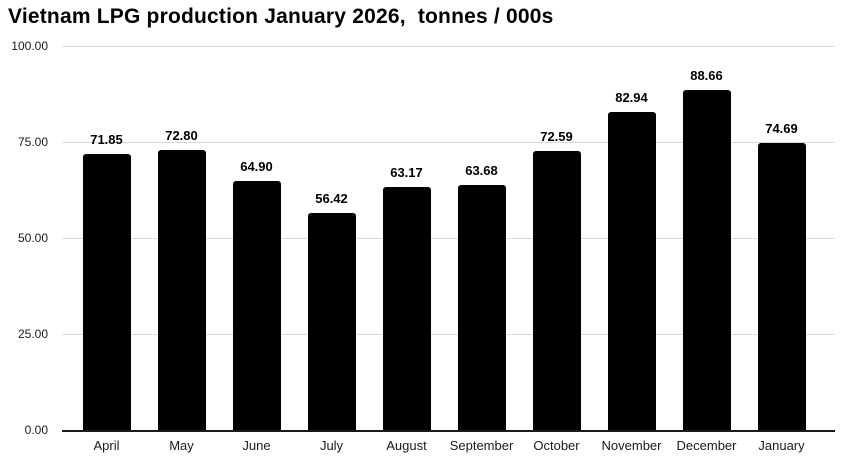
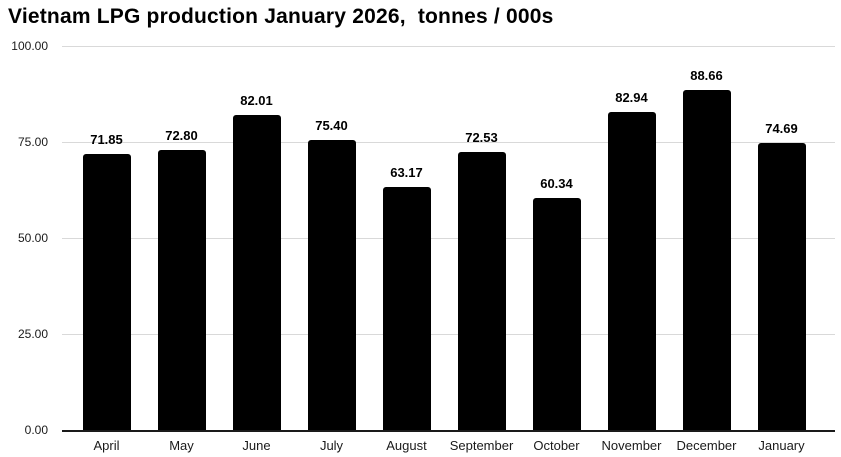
June: 64.90 -> 82.01
July: 56.42 -> 75.40
September: 63.68 -> 72.53
October: 72.59 -> 60.34
